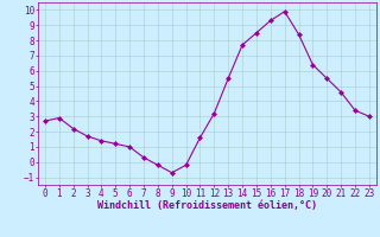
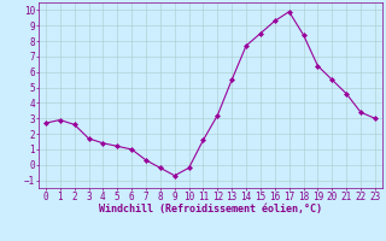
2: 2.2 -> 2.6
